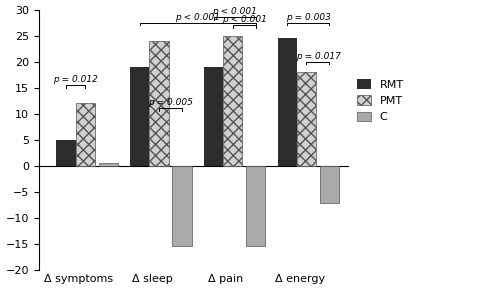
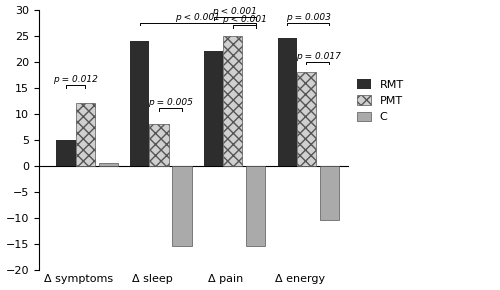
RMT/Δ sleep: 19.0 -> 24.0
PMT/Δ sleep: 24 -> 8
RMT/Δ pain: 19.0 -> 22.0
C/Δ energy: -7.2 -> -10.5
